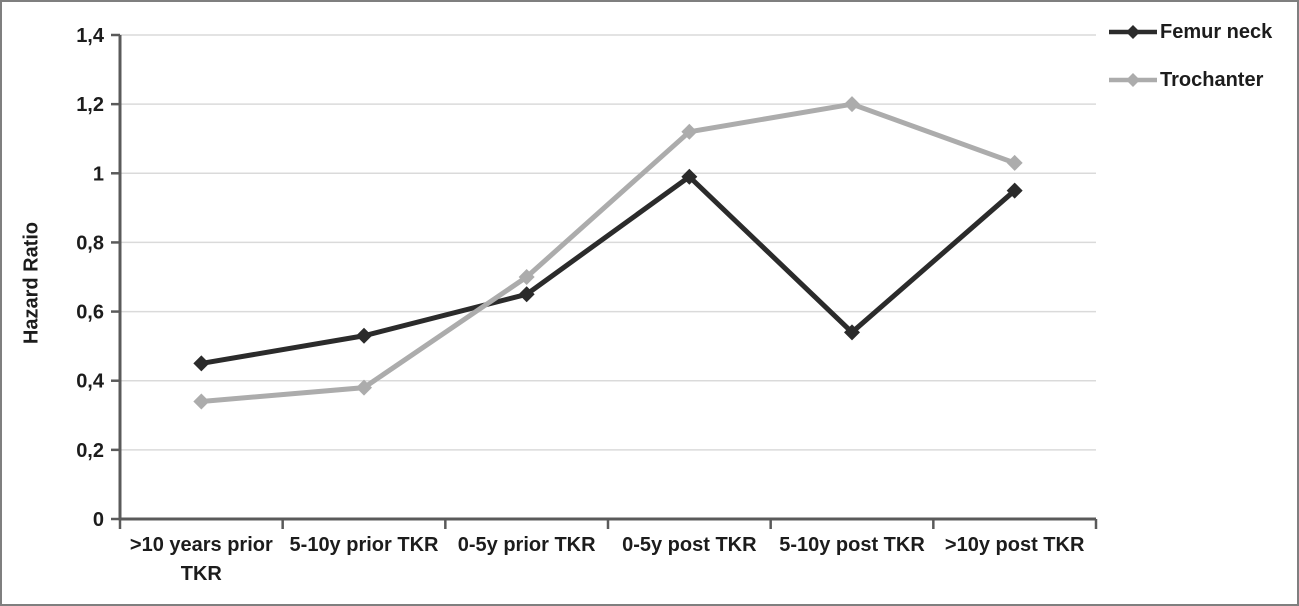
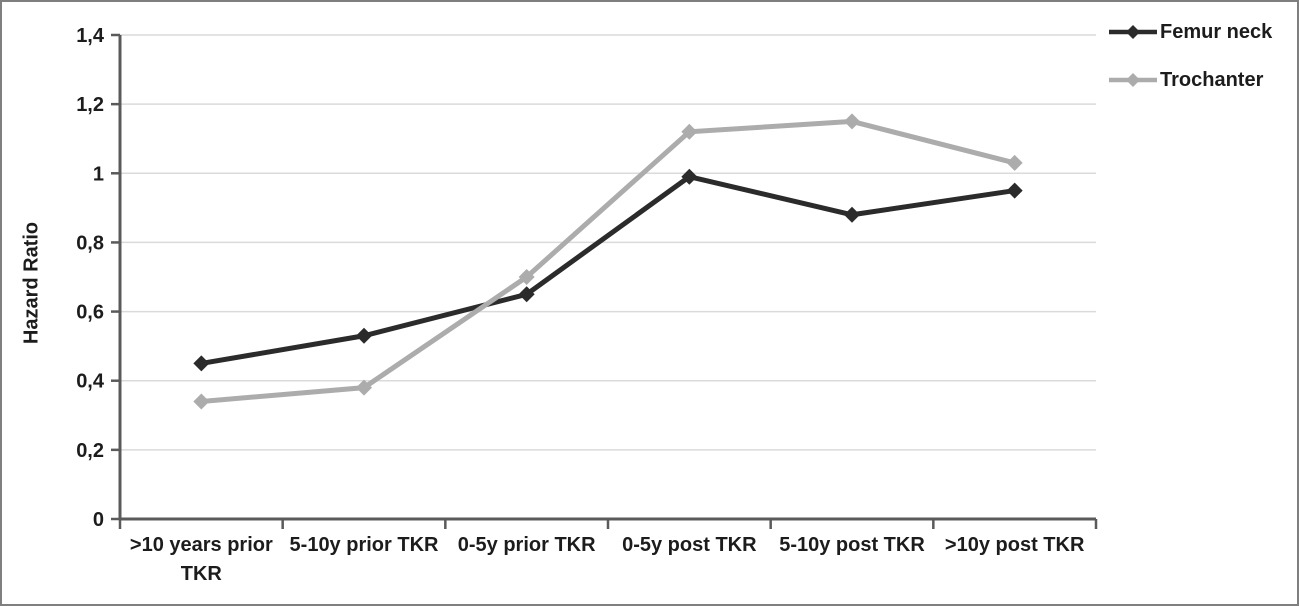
Femur neck/5-10y post TKR: 0,54 -> 0,88
Trochanter/5-10y post TKR: 1,20 -> 1,15
